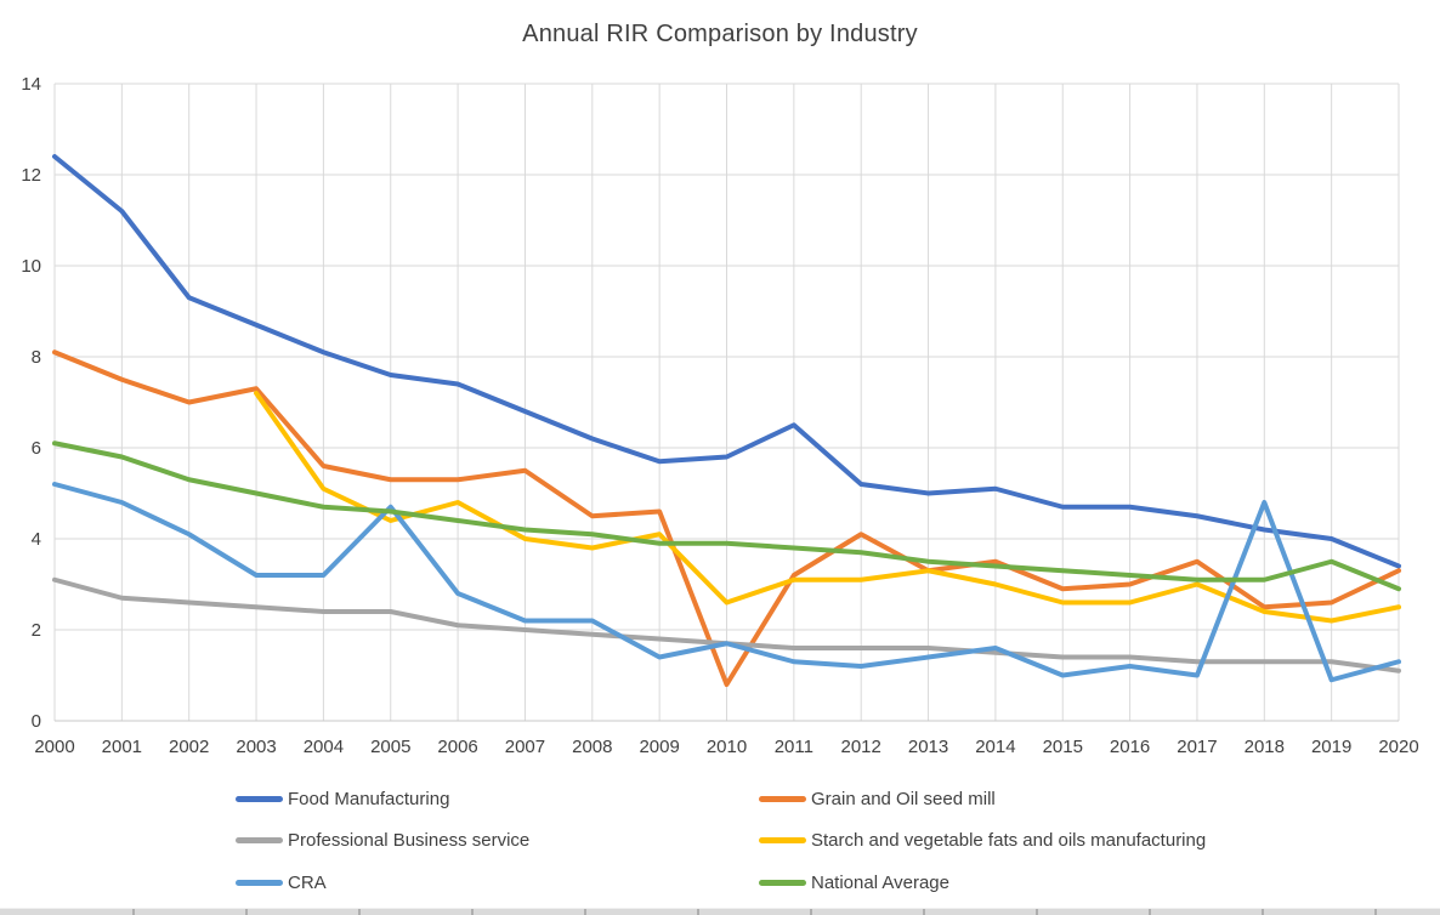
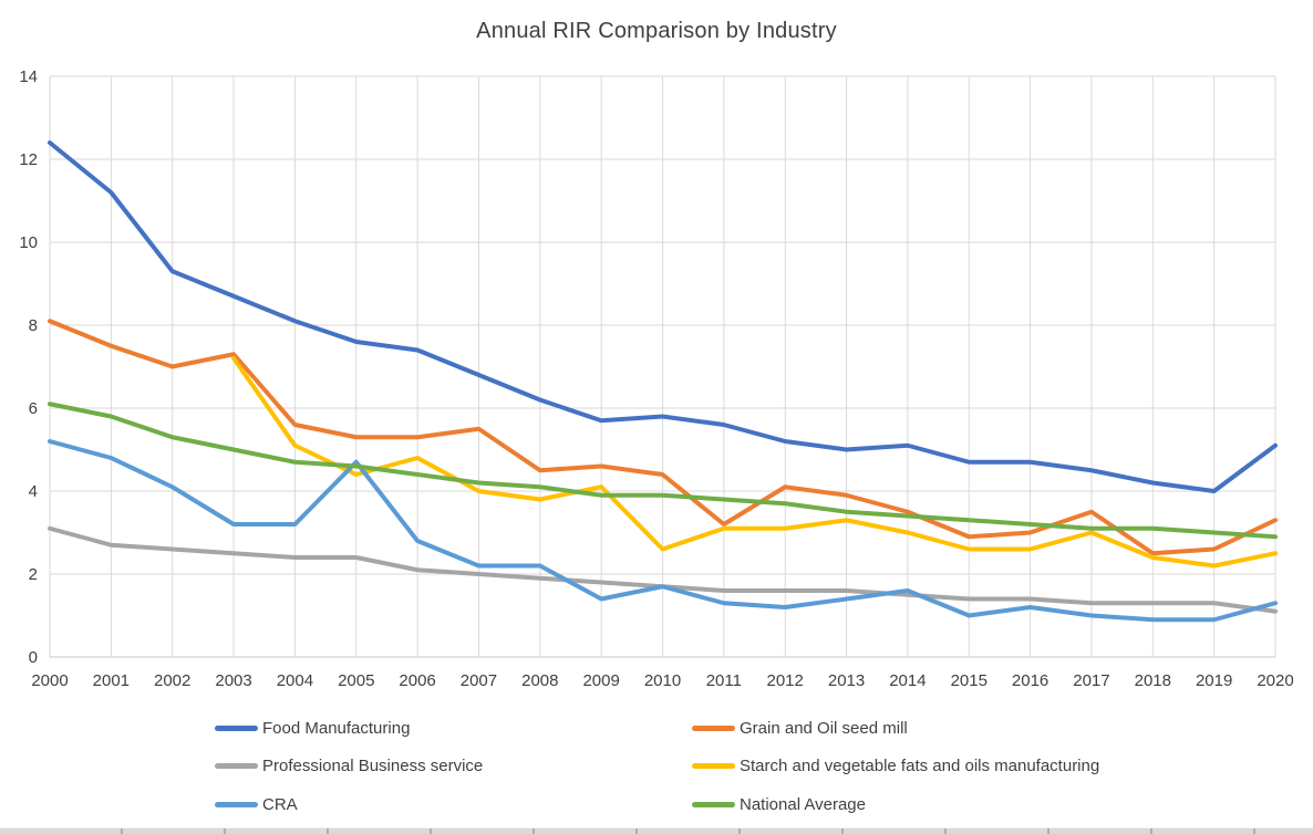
Grain and Oil seed mill/2010: 0.8 -> 4.4
Food Manufacturing/2011: 6.5 -> 5.6
Grain and Oil seed mill/2013: 3.3 -> 3.9
CRA/2018: 4.8 -> 0.9
National Average/2019: 3.5 -> 3.0
Food Manufacturing/2020: 3.4 -> 5.1
